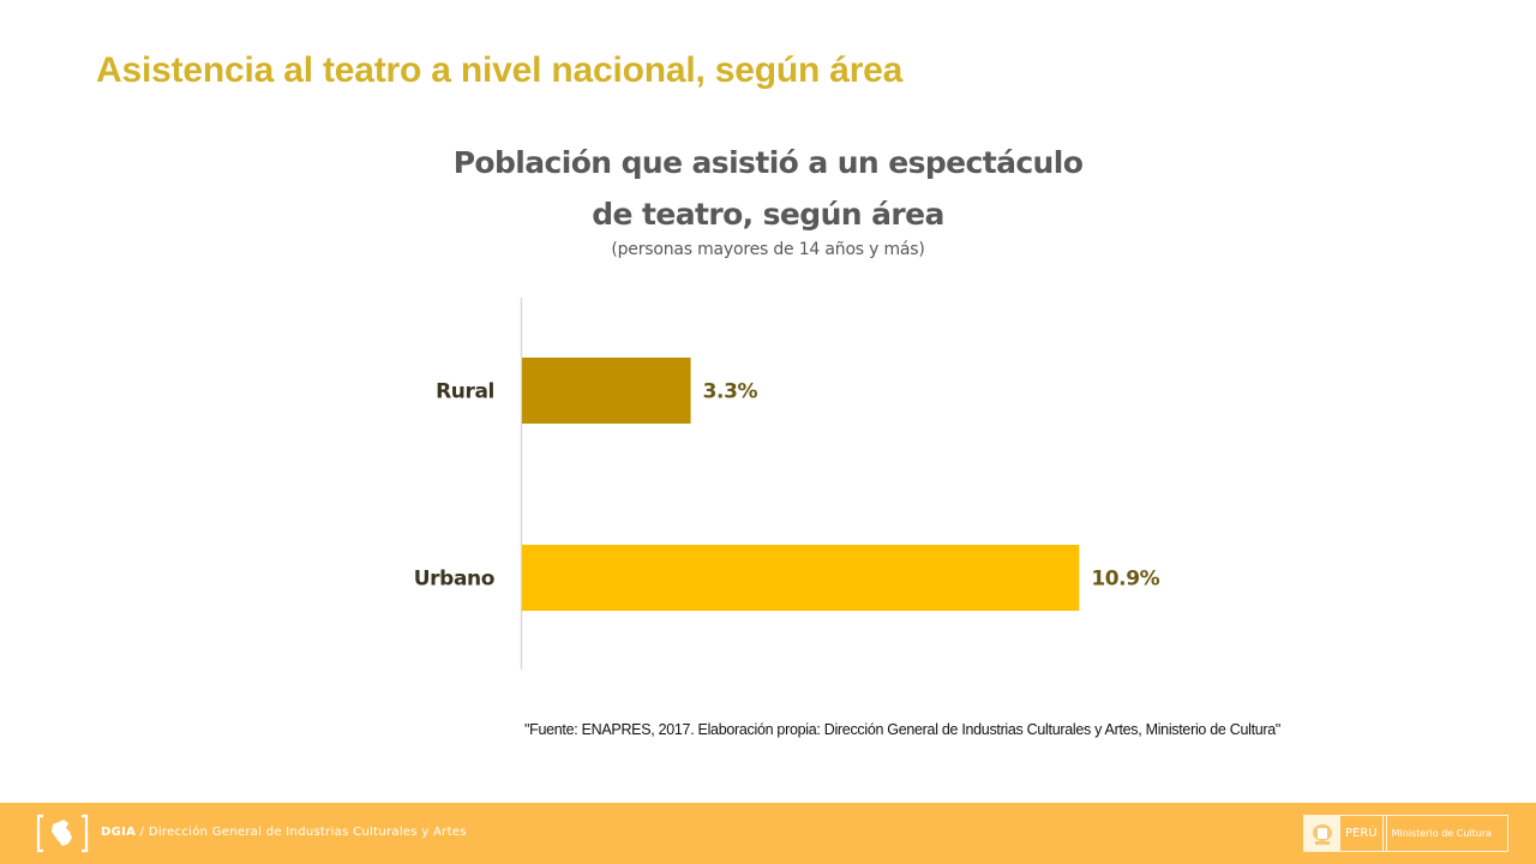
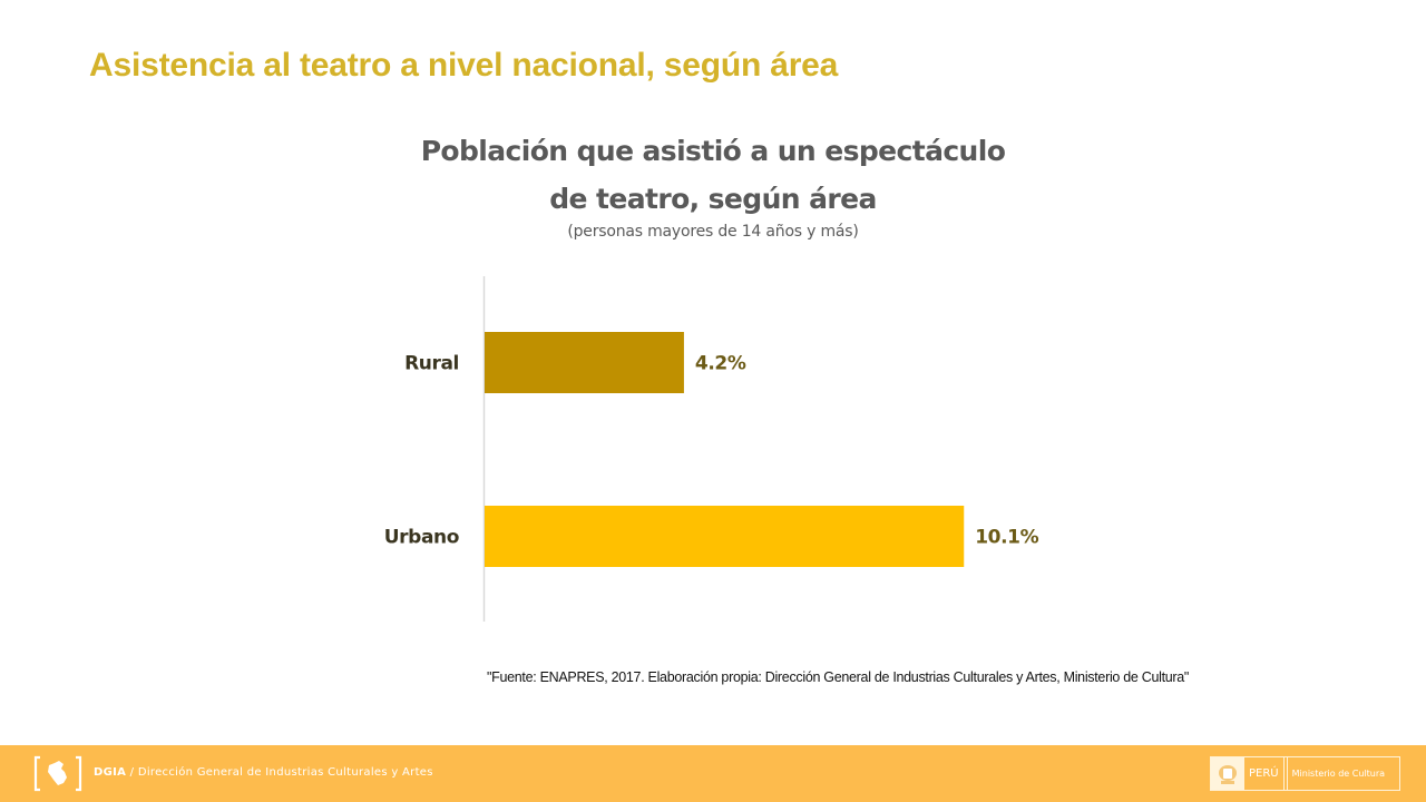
Rural: 3.3% -> 4.2%
Urbano: 10.9% -> 10.1%
